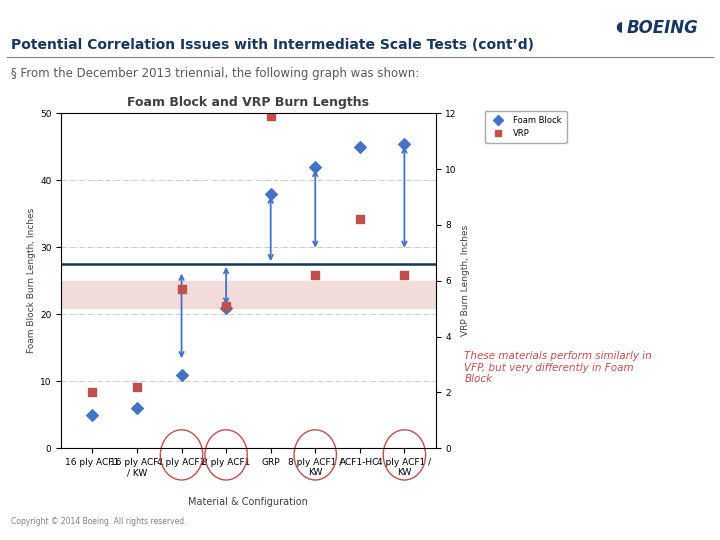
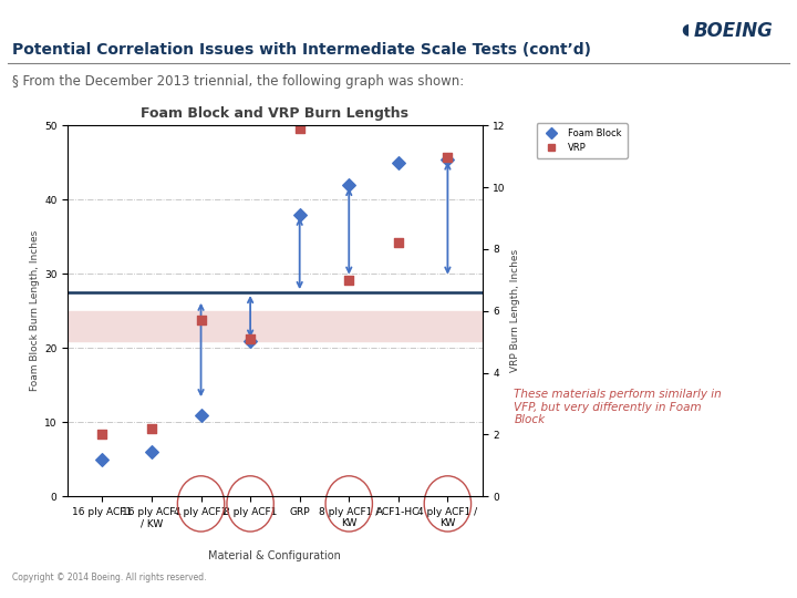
VRP/8 ply ACF1 / KW: 25.8 -> 29.2
VRP/4 ply ACF1 / KW: 25.8 -> 45.8
